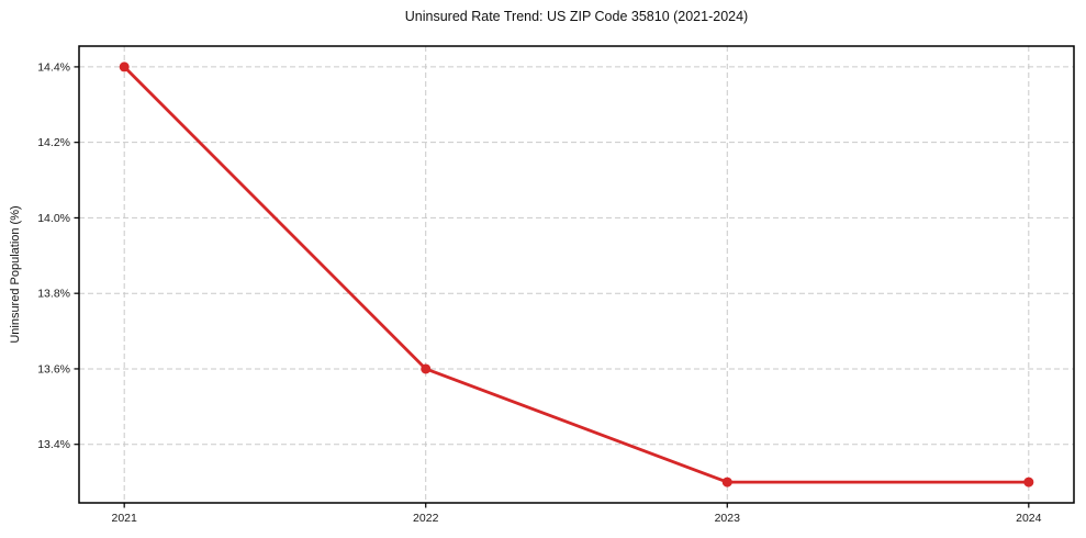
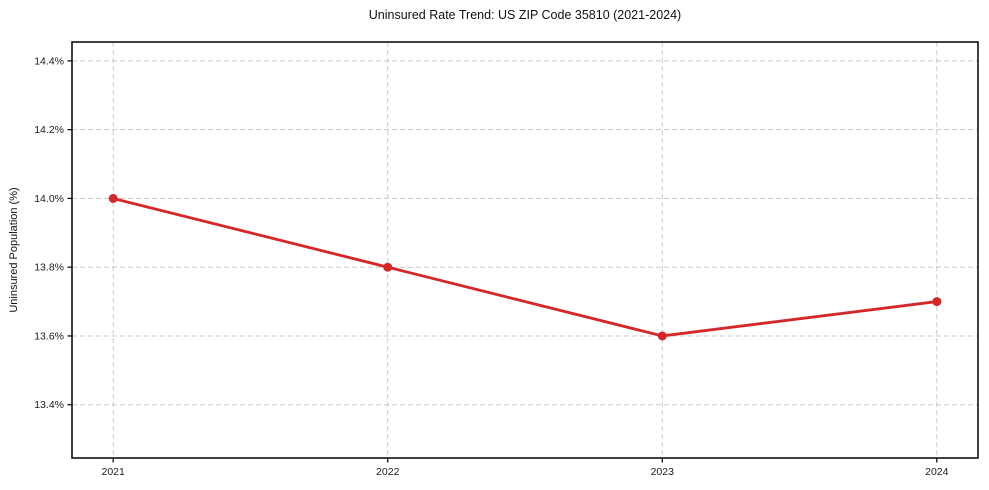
2021: 14.4% -> 14.0%
2022: 13.6% -> 13.8%
2023: 13.3% -> 13.6%
2024: 13.3% -> 13.7%
